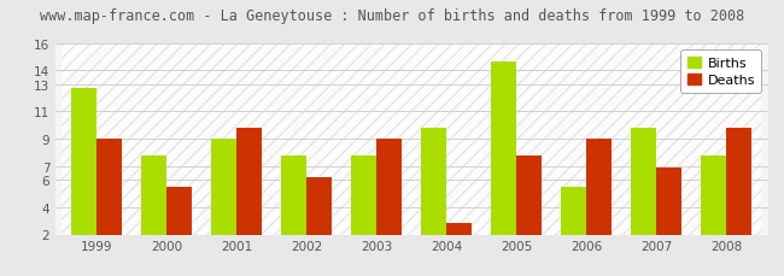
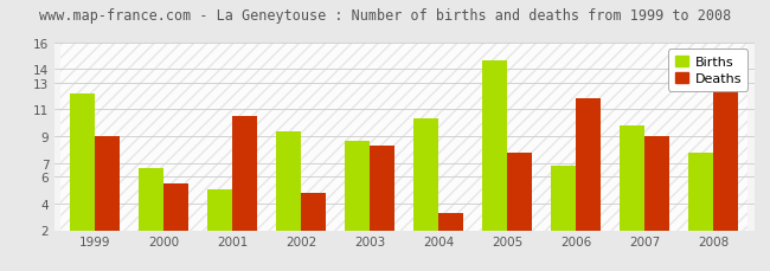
Births/1999: 12.7 -> 12.2
Births/2000: 7.8 -> 6.6
Births/2001: 9.0 -> 5.0
Deaths/2001: 9.8 -> 10.5
Births/2002: 7.8 -> 9.4
Deaths/2002: 6.2 -> 4.8
Births/2003: 7.8 -> 8.7
Deaths/2003: 9.0 -> 8.3
Births/2004: 9.8 -> 10.3
Deaths/2004: 2.8 -> 3.3
Births/2006: 5.5 -> 6.8
Deaths/2006: 9.0 -> 11.8
Deaths/2007: 6.9 -> 9.0
Deaths/2008: 9.8 -> 12.5
